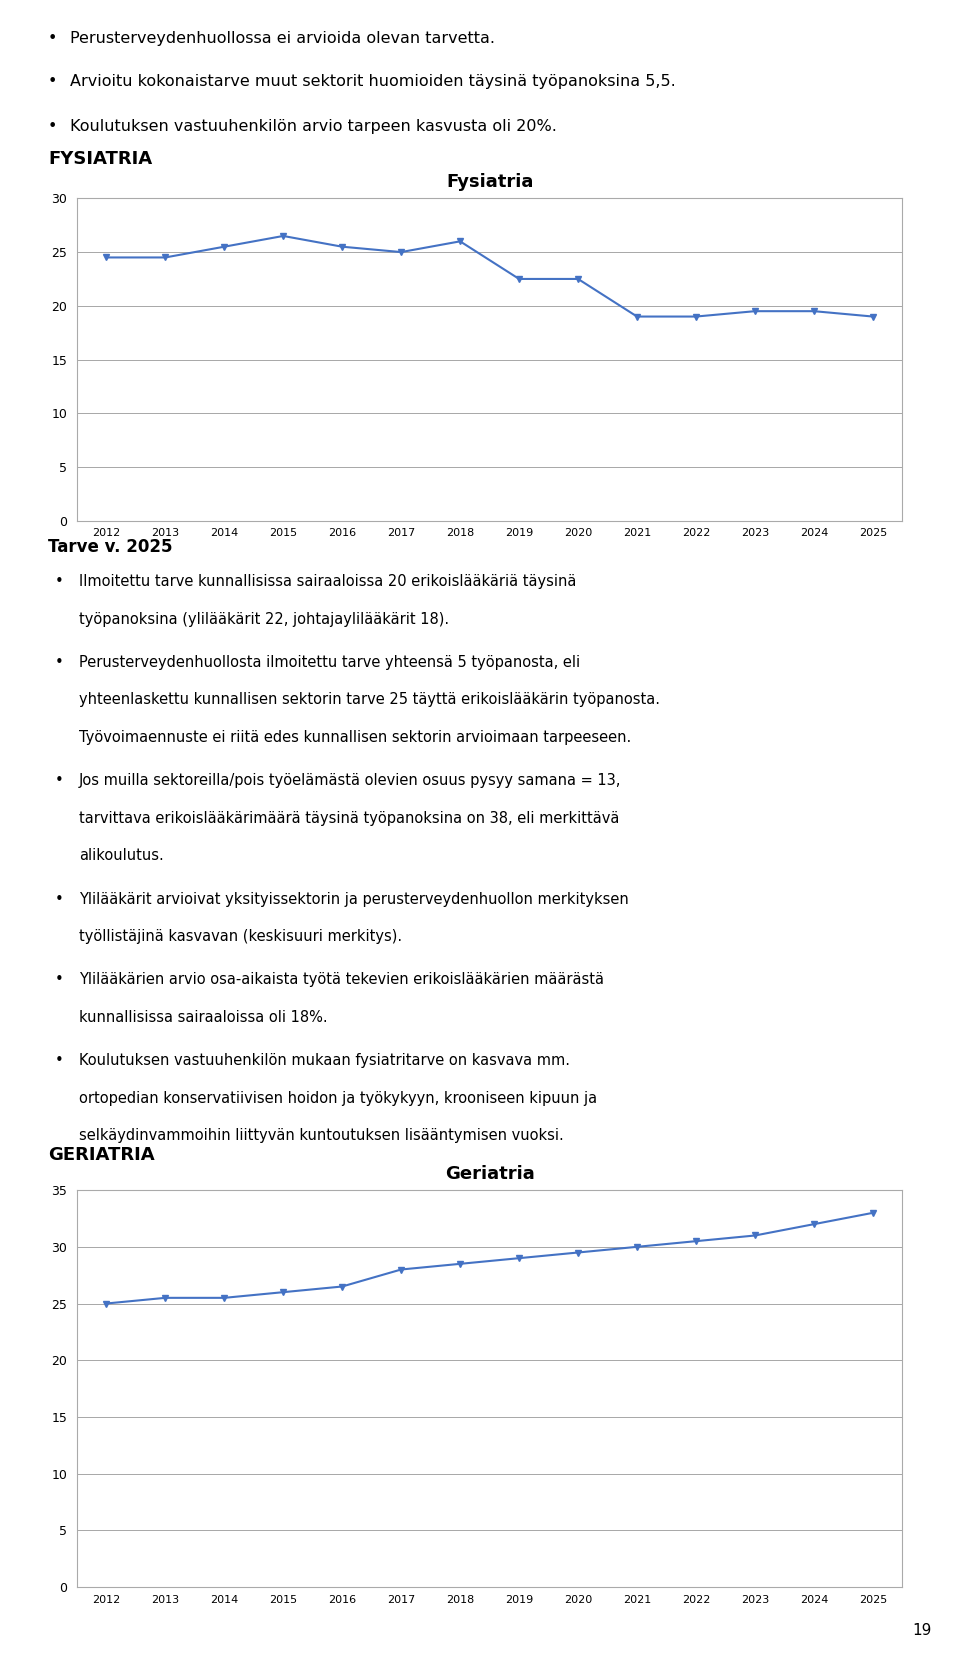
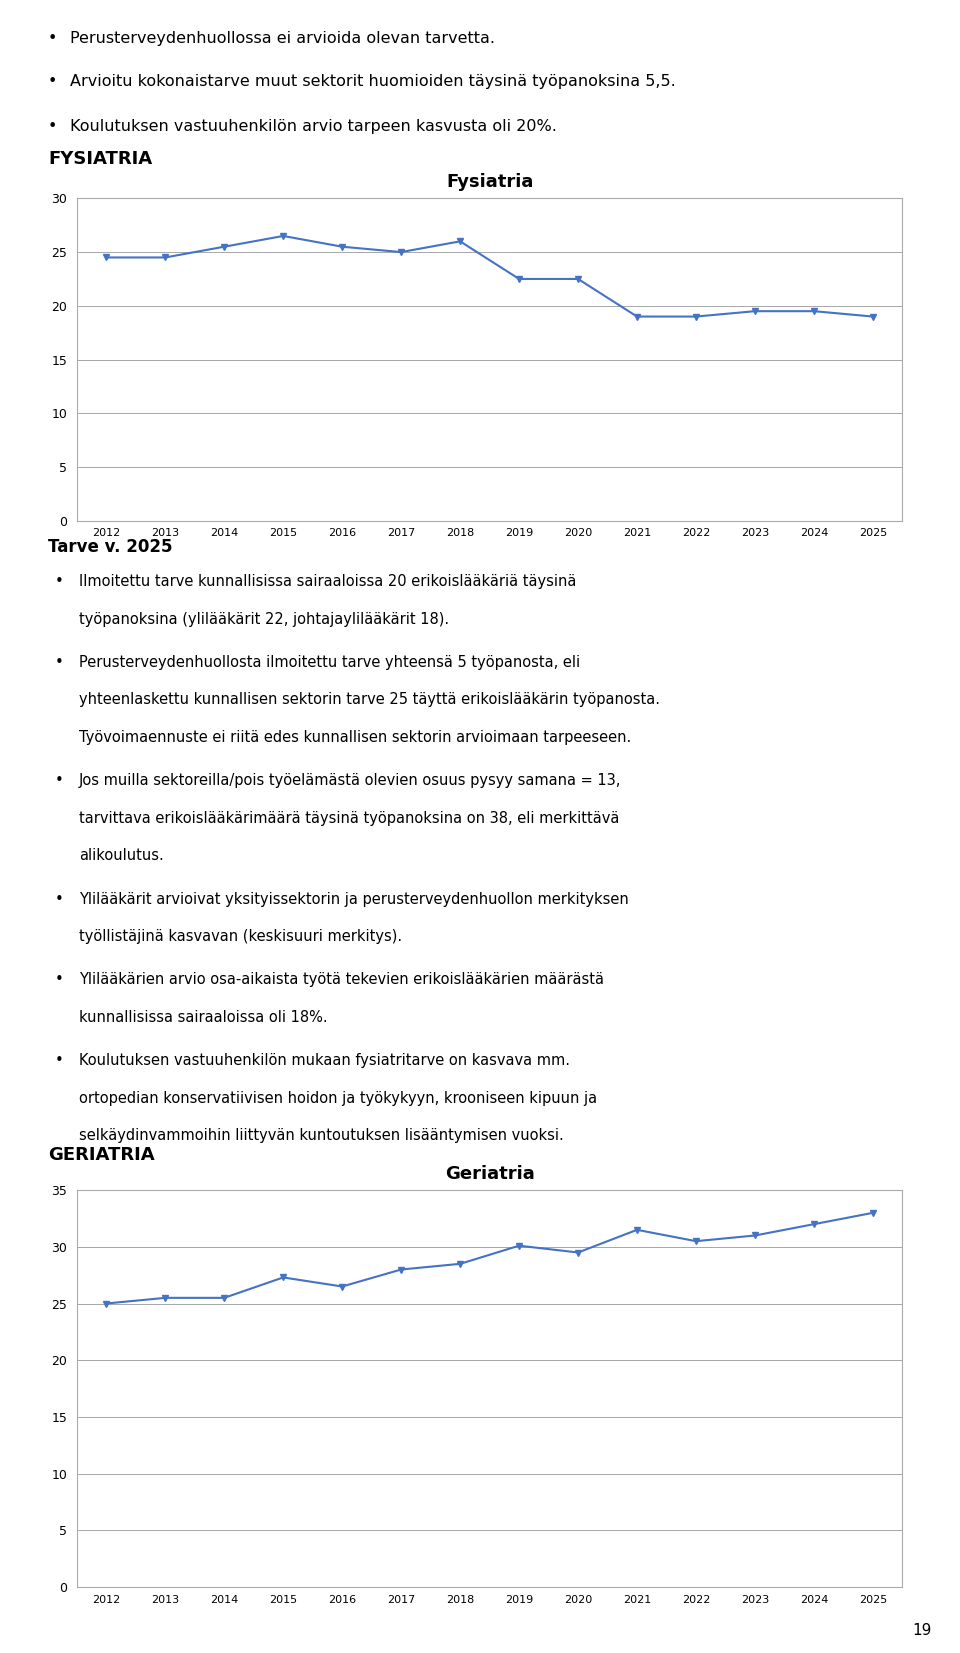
Geriatria/2015: 26.0 -> 27.3
Geriatria/2019: 29.0 -> 30.1
Geriatria/2021: 30.0 -> 31.5
